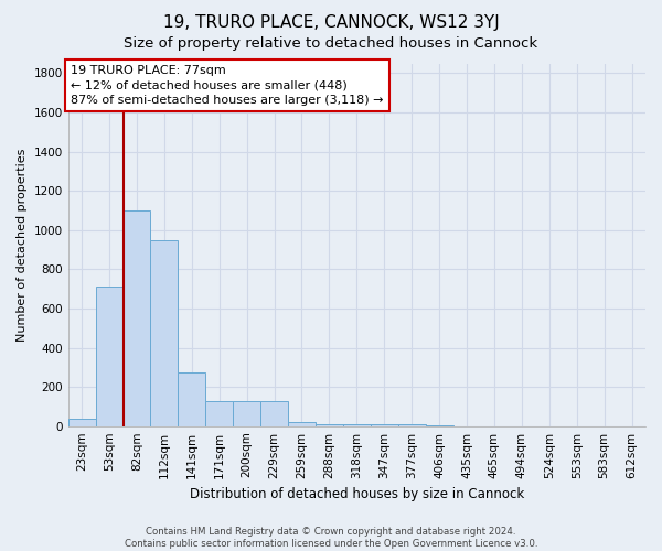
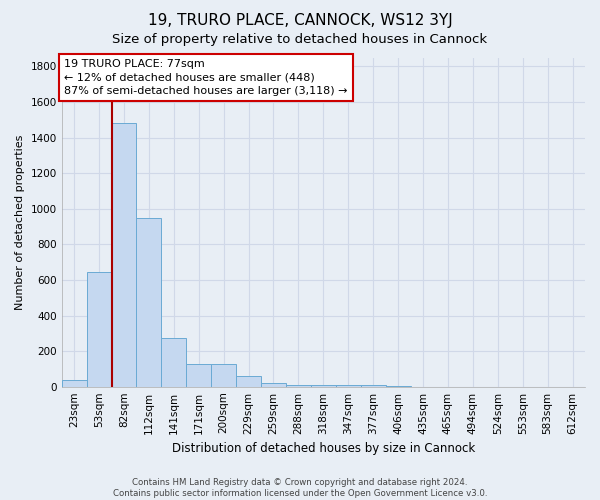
53sqm: 710 -> 640
82sqm: 1100 -> 1480
229sqm: 130 -> 60
